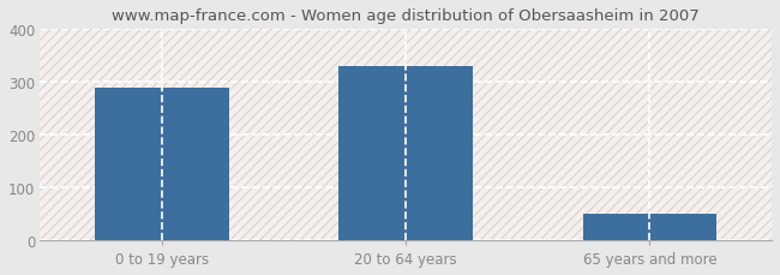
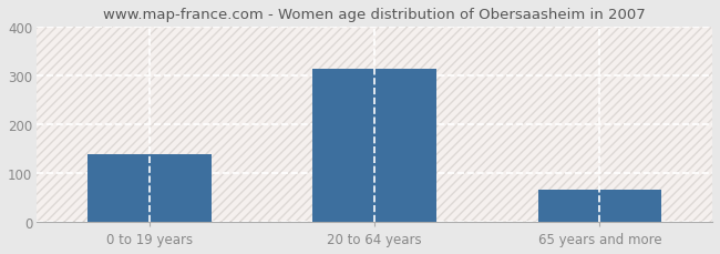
0 to 19 years: 290 -> 140
20 to 64 years: 330 -> 315
65 years and more: 50 -> 65
